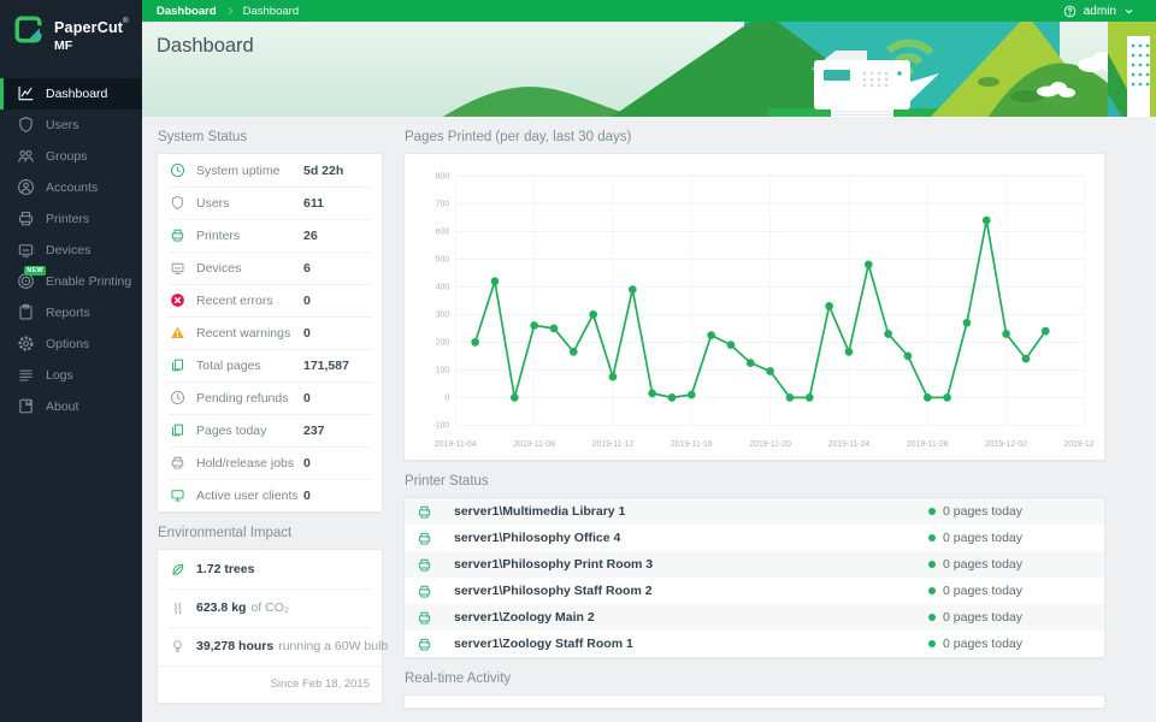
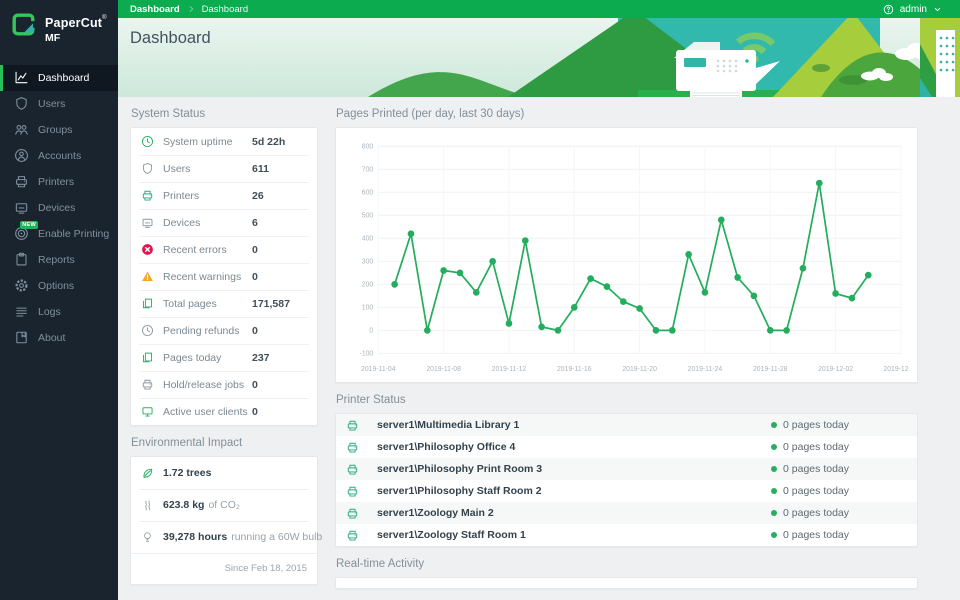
2019-11-12: 80 -> 30
2019-11-16: 10 -> 100
2019-12-02: 230 -> 160
